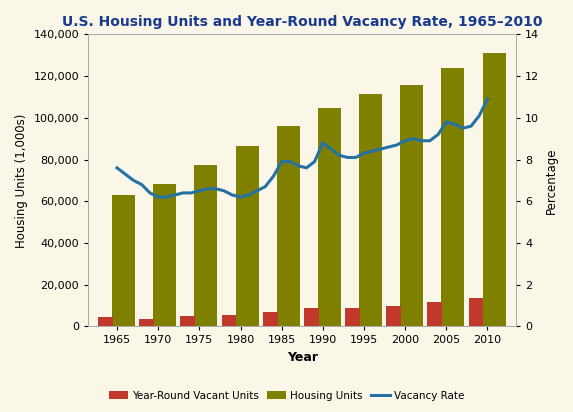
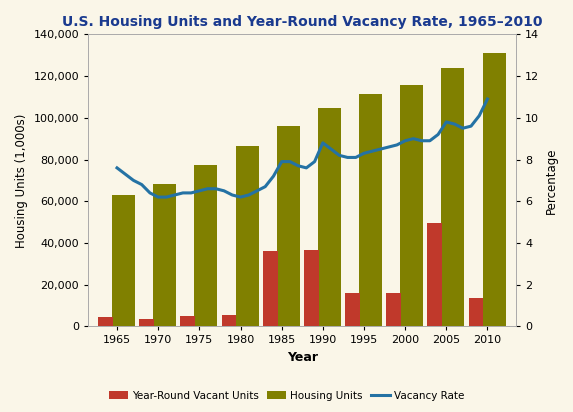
Year-Round Vacant Units/1985: 6,800 -> 36,000
Year-Round Vacant Units/1990: 9,000 -> 36,500
Year-Round Vacant Units/1995: 9,000 -> 16,000
Year-Round Vacant Units/2000: 10,000 -> 16,000
Year-Round Vacant Units/2005: 11,500 -> 49,500
